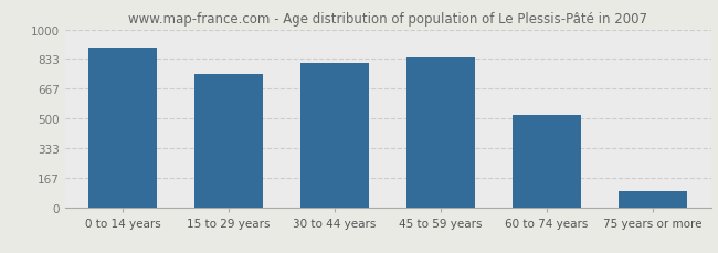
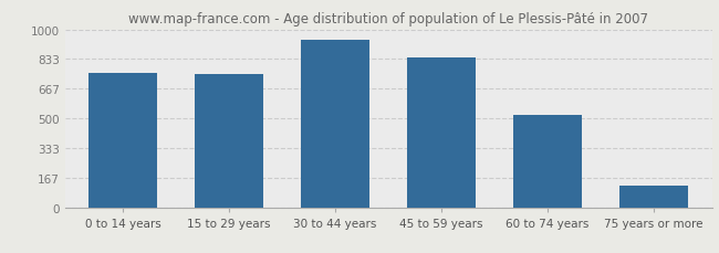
0 to 14 years: 900 -> 760
30 to 44 years: 810 -> 940
75 years or more: 90 -> 120
